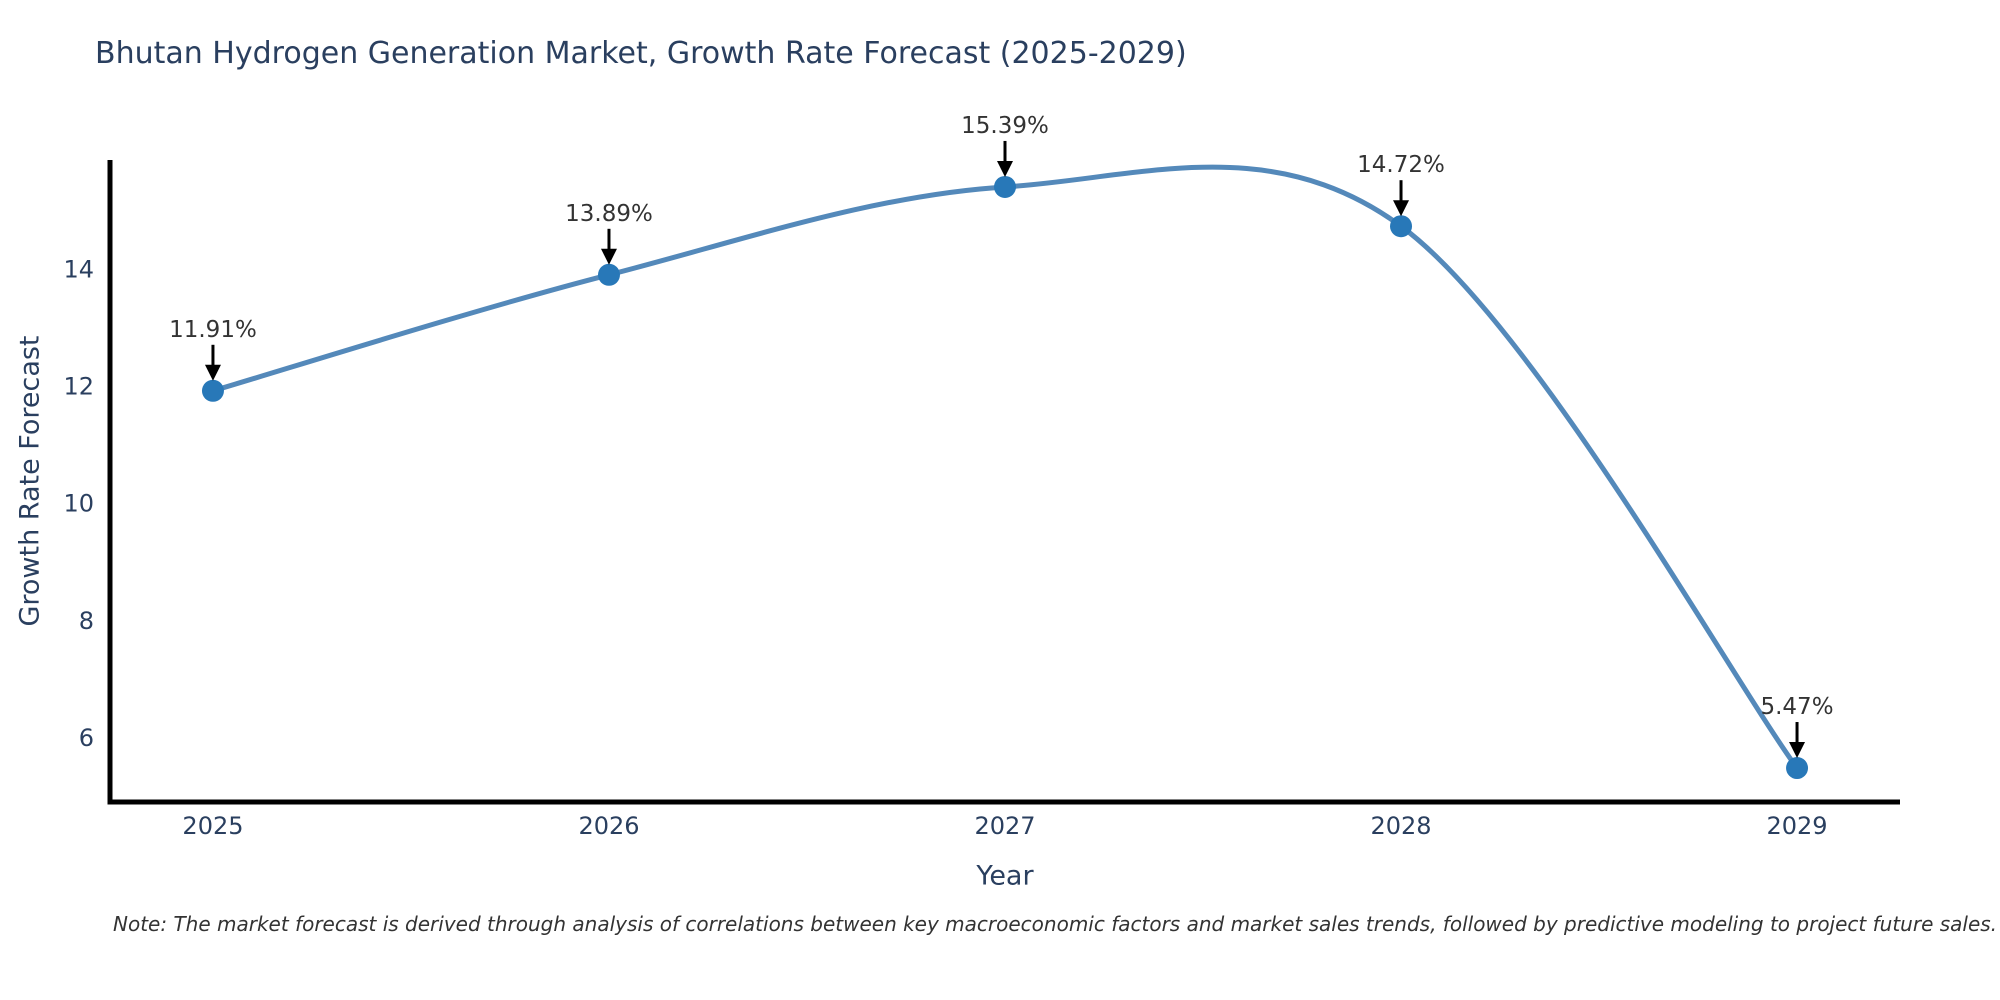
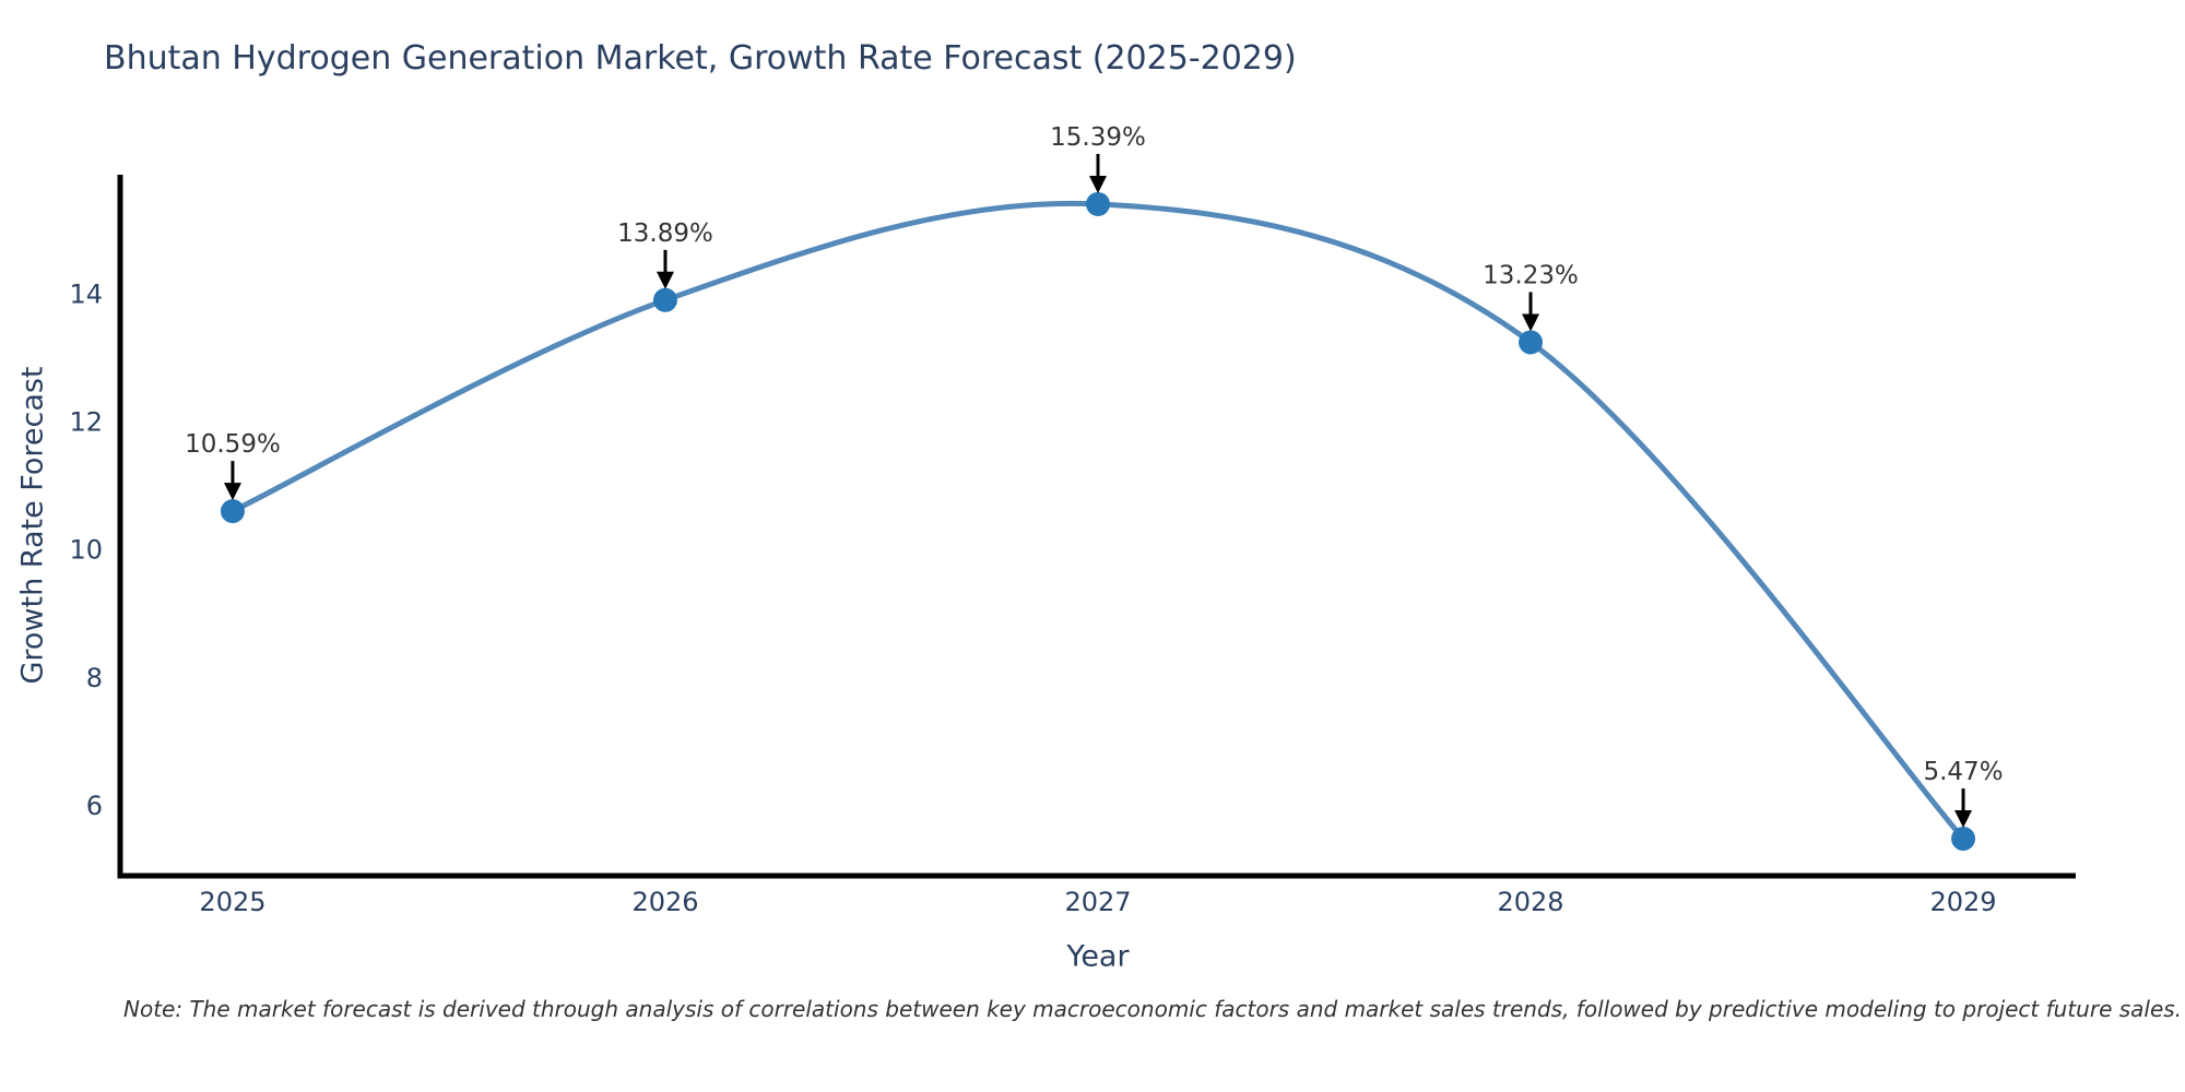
2025: 11.91% -> 10.59%
2028: 14.72% -> 13.23%
